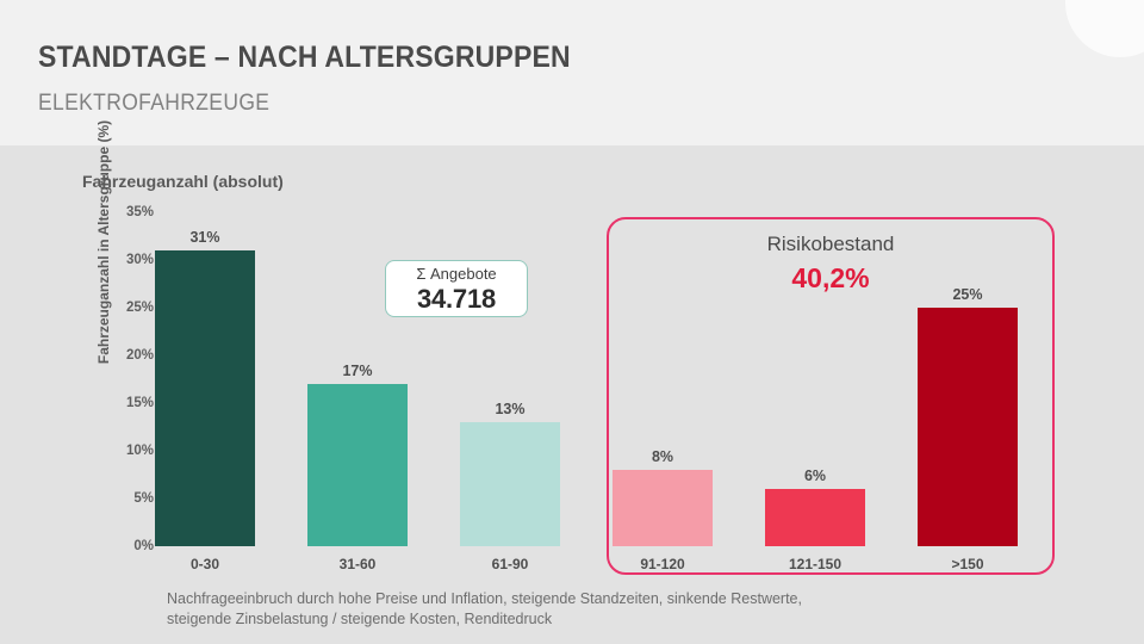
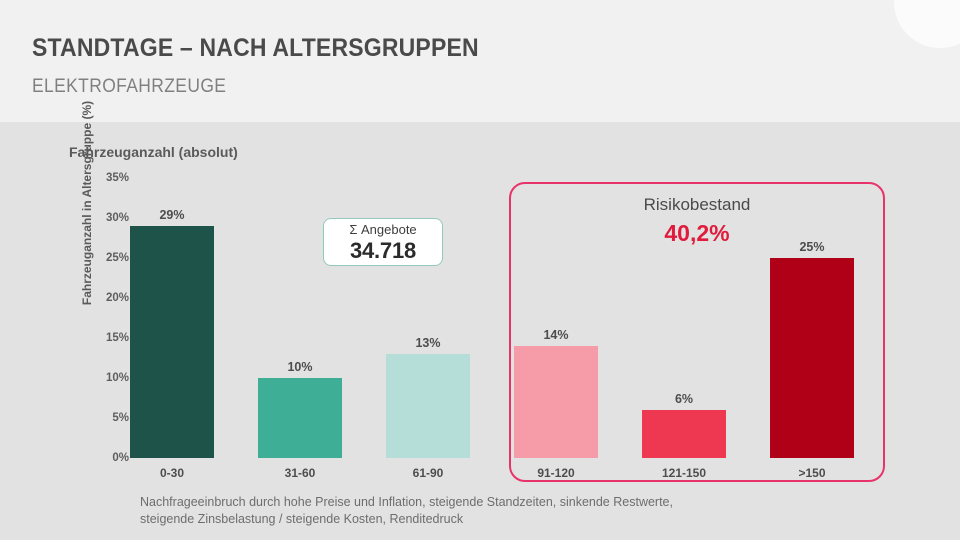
0-30: 31% -> 29%
31-60: 17% -> 10%
91-120: 8% -> 14%
